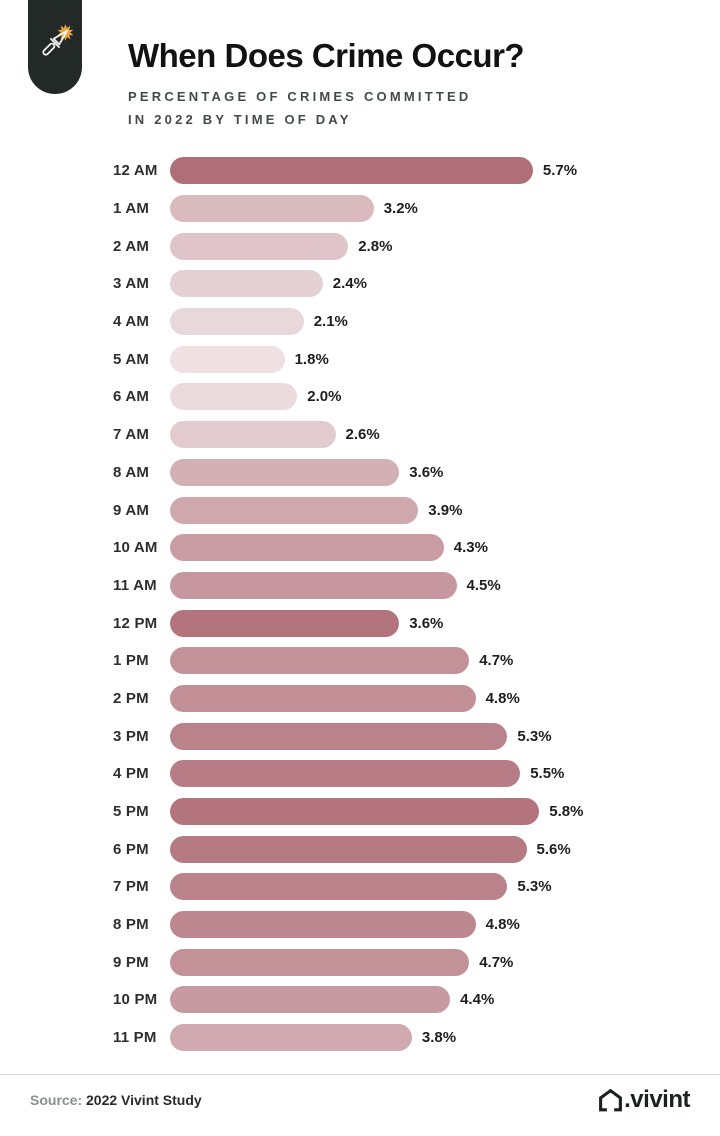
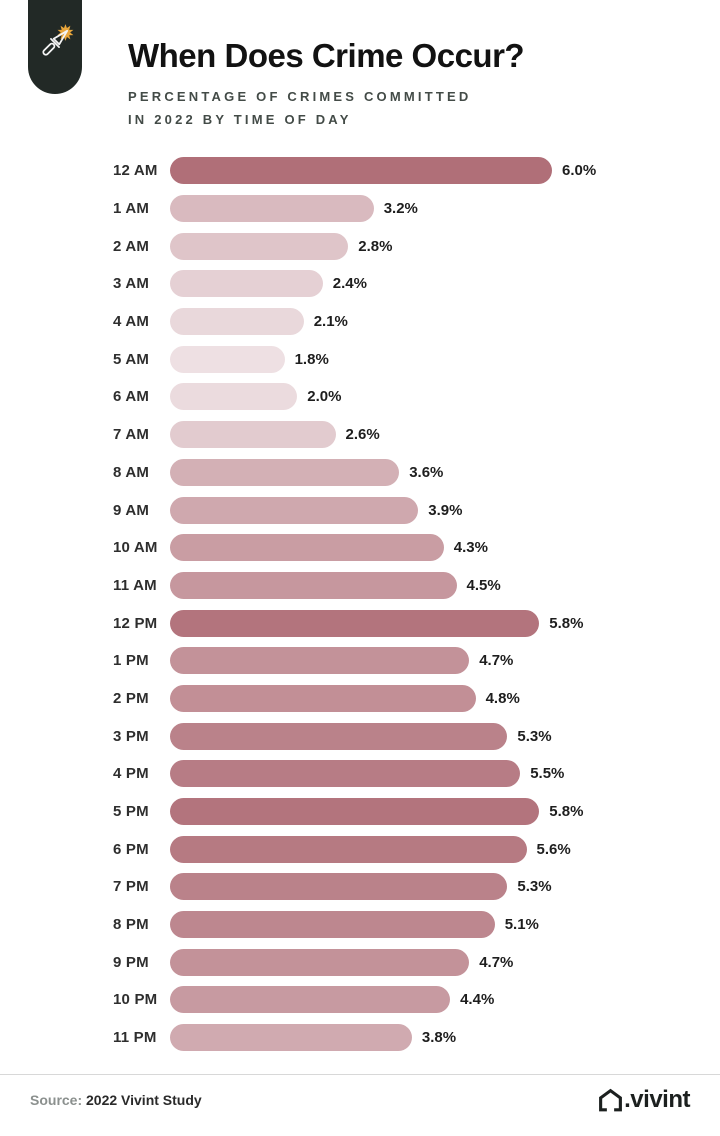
12 AM: 5.7% -> 6.0%
12 PM: 3.6% -> 5.8%
8 PM: 4.8% -> 5.1%
